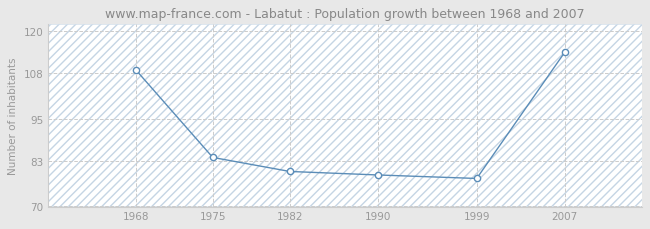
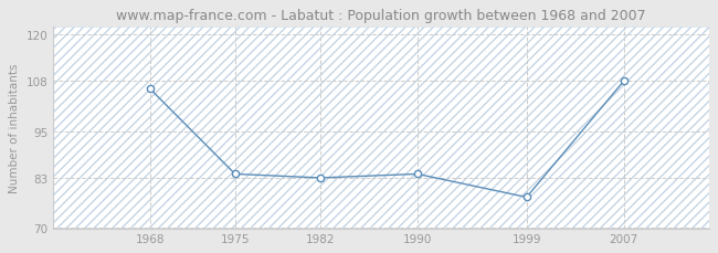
1968: 109 -> 106
1982: 80 -> 83
1990: 79 -> 84
2007: 114 -> 108
